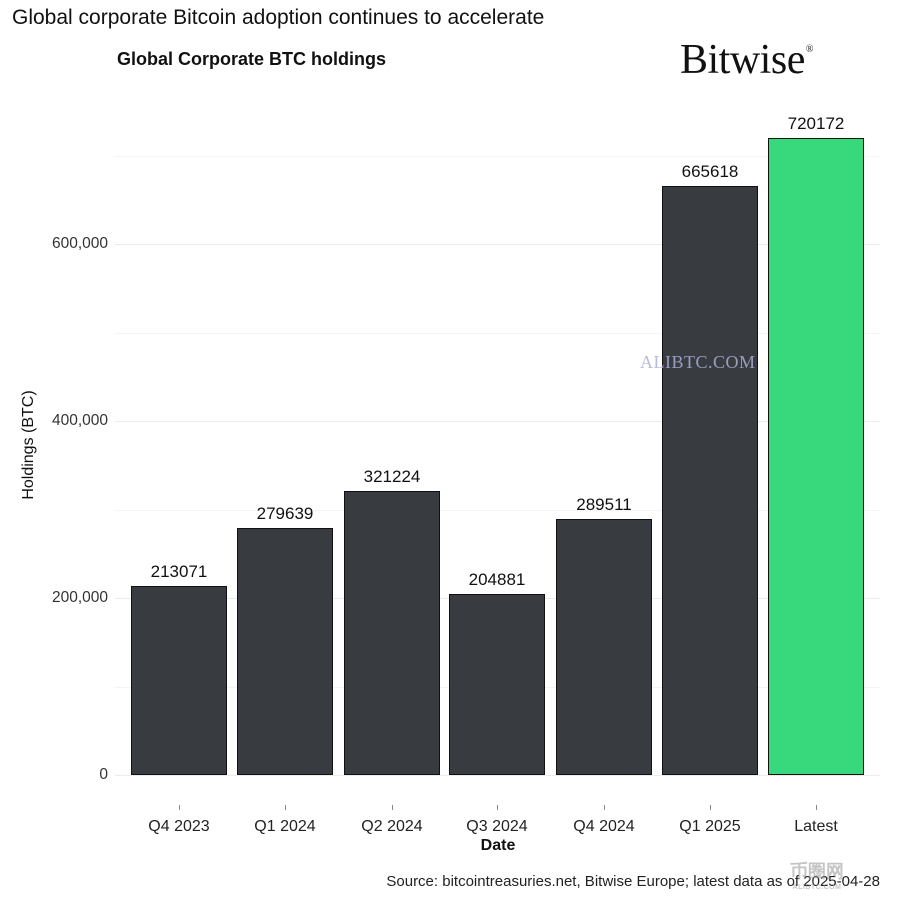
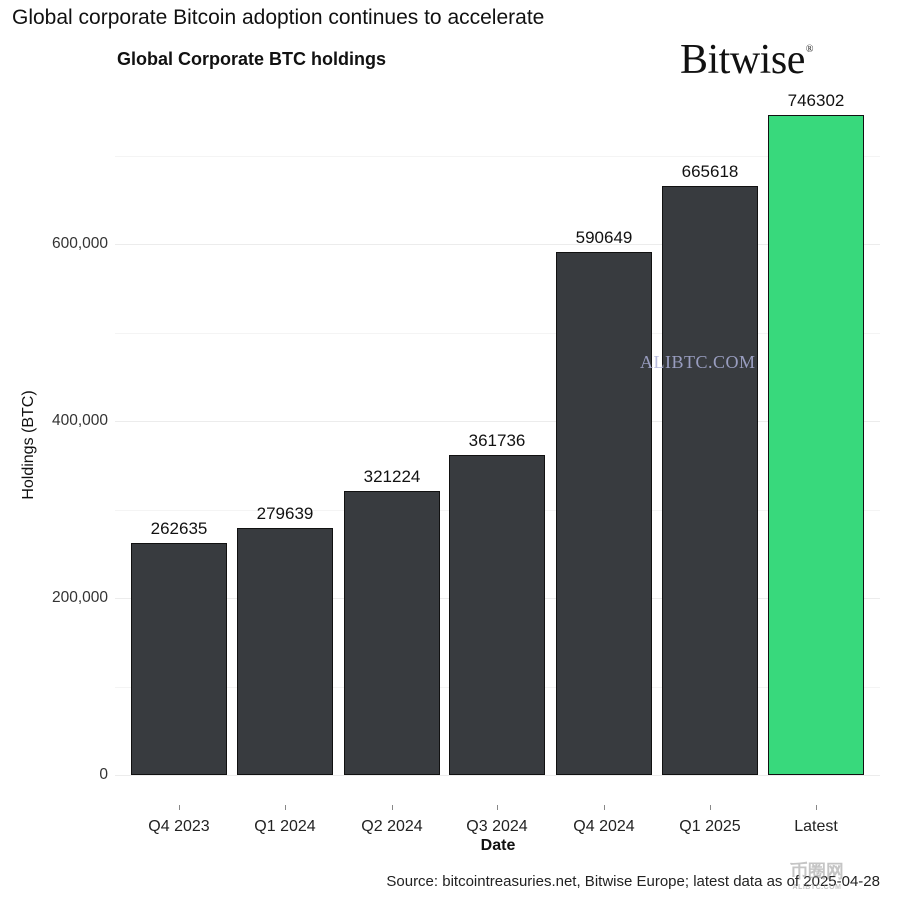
Q4 2023: 213071 -> 262635
Q3 2024: 204881 -> 361736
Q4 2024: 289511 -> 590649
Latest: 720172 -> 746302
